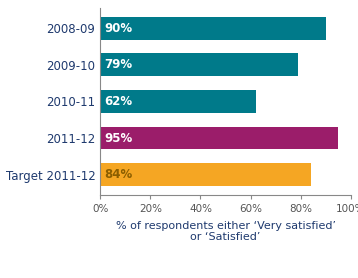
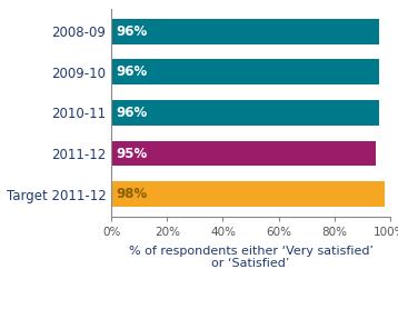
2008-09: 90% -> 96%
2009-10: 79% -> 96%
2010-11: 62% -> 96%
Target 2011-12: 84% -> 98%
